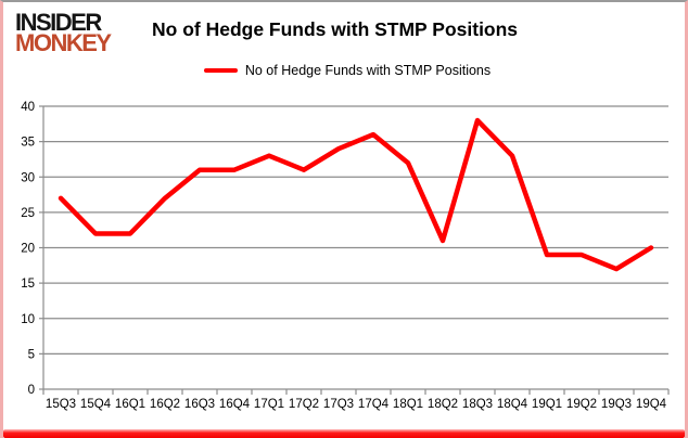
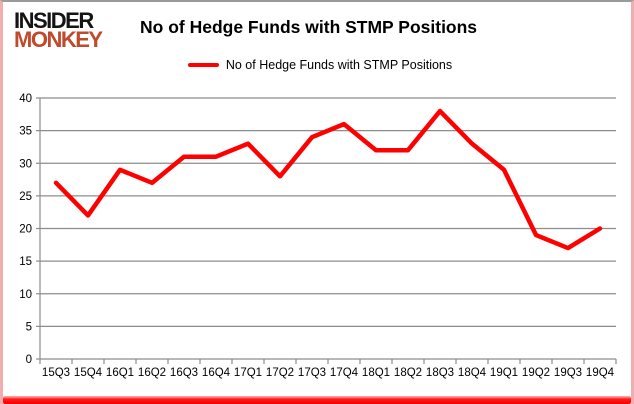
16Q1: 22 -> 29
17Q2: 31 -> 28
18Q2: 21 -> 32
19Q1: 19 -> 29
